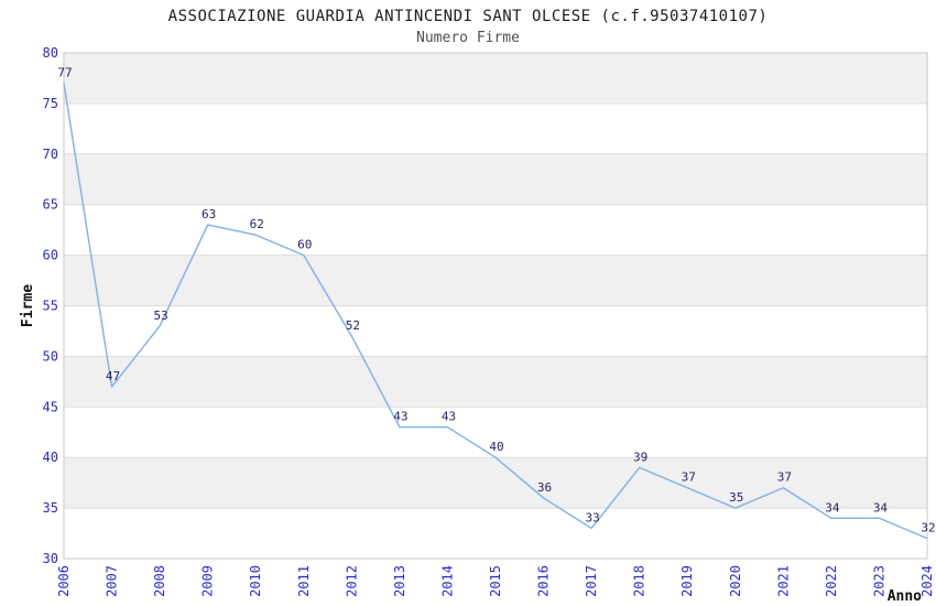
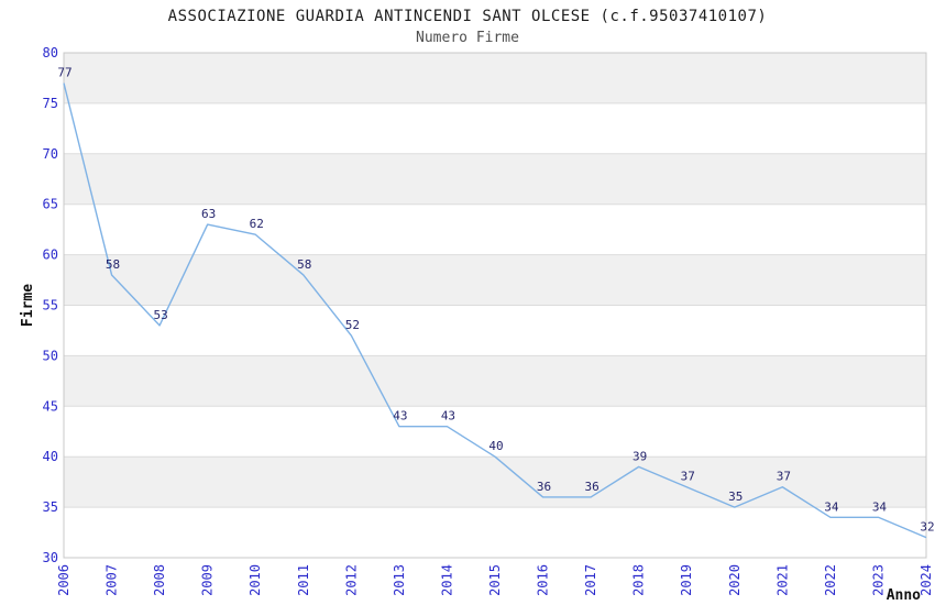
2007: 47 -> 58
2011: 60 -> 58
2017: 33 -> 36
